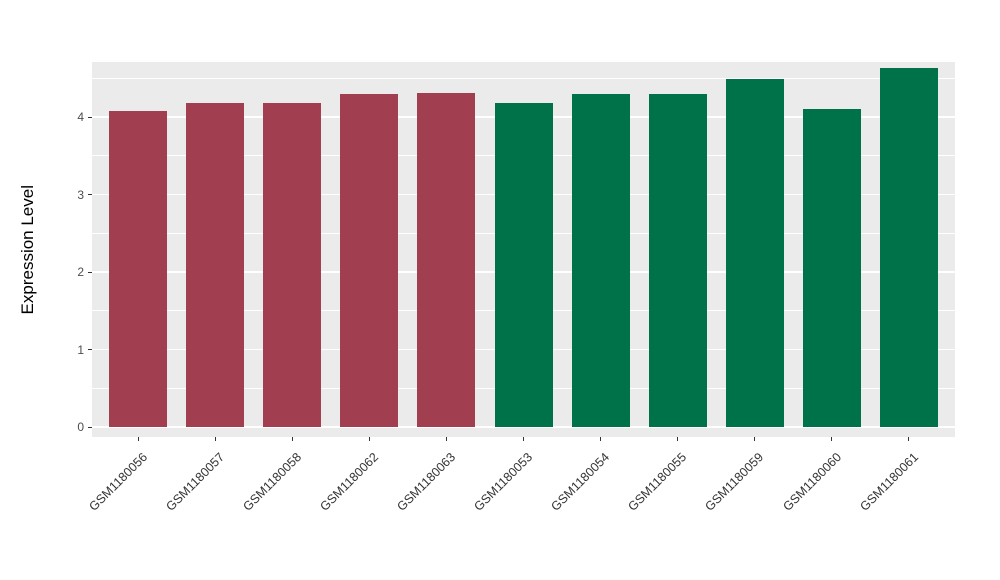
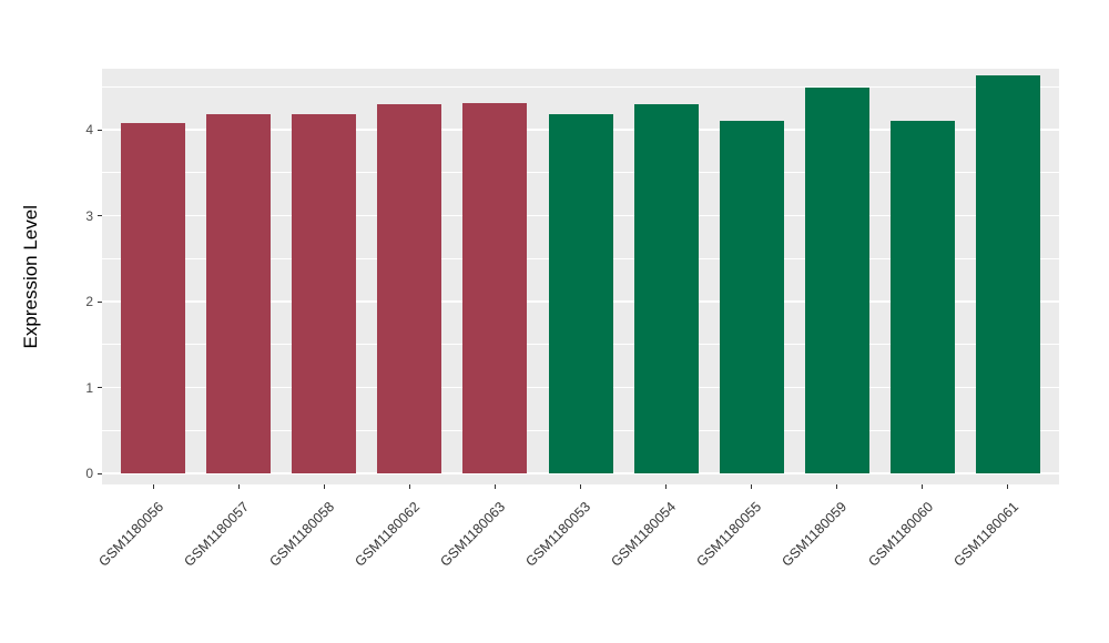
GSM1180055: 4.3 -> 4.1
